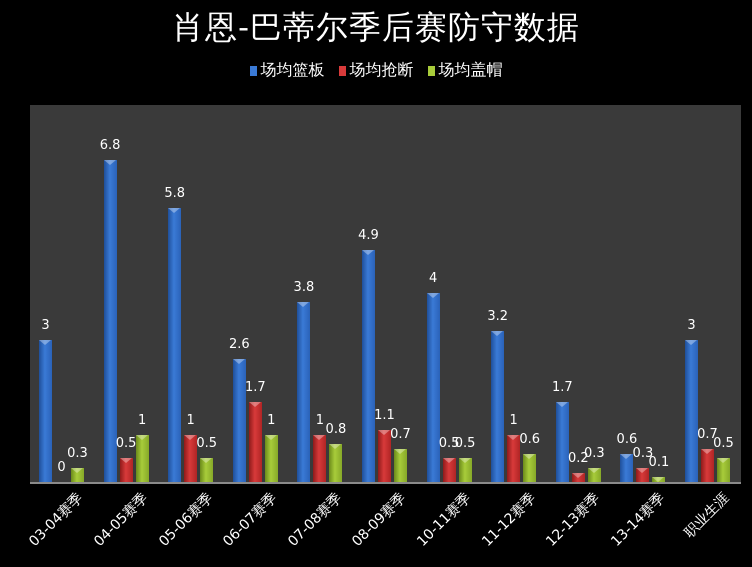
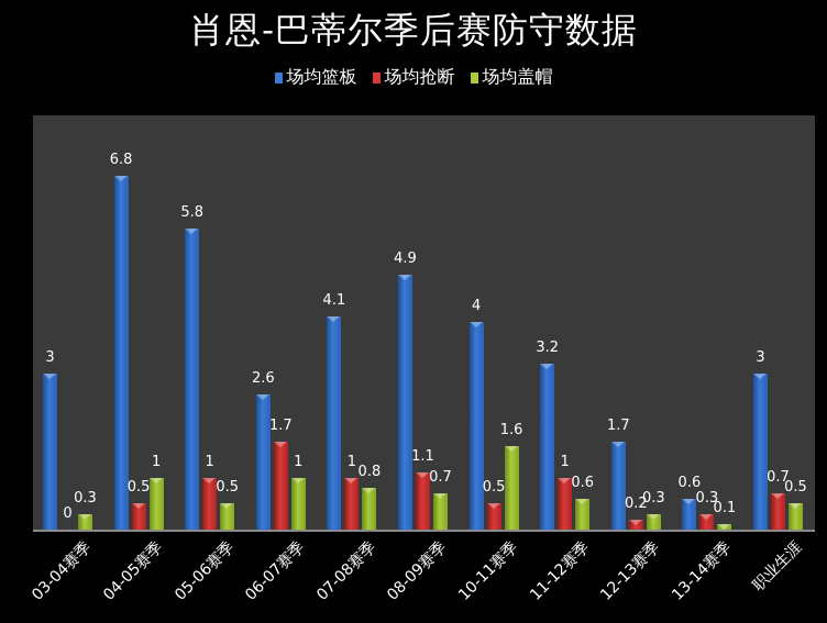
场均篮板/07-08赛季: 3.8 -> 4.1
场均盖帽/10-11赛季: 0.5 -> 1.6
